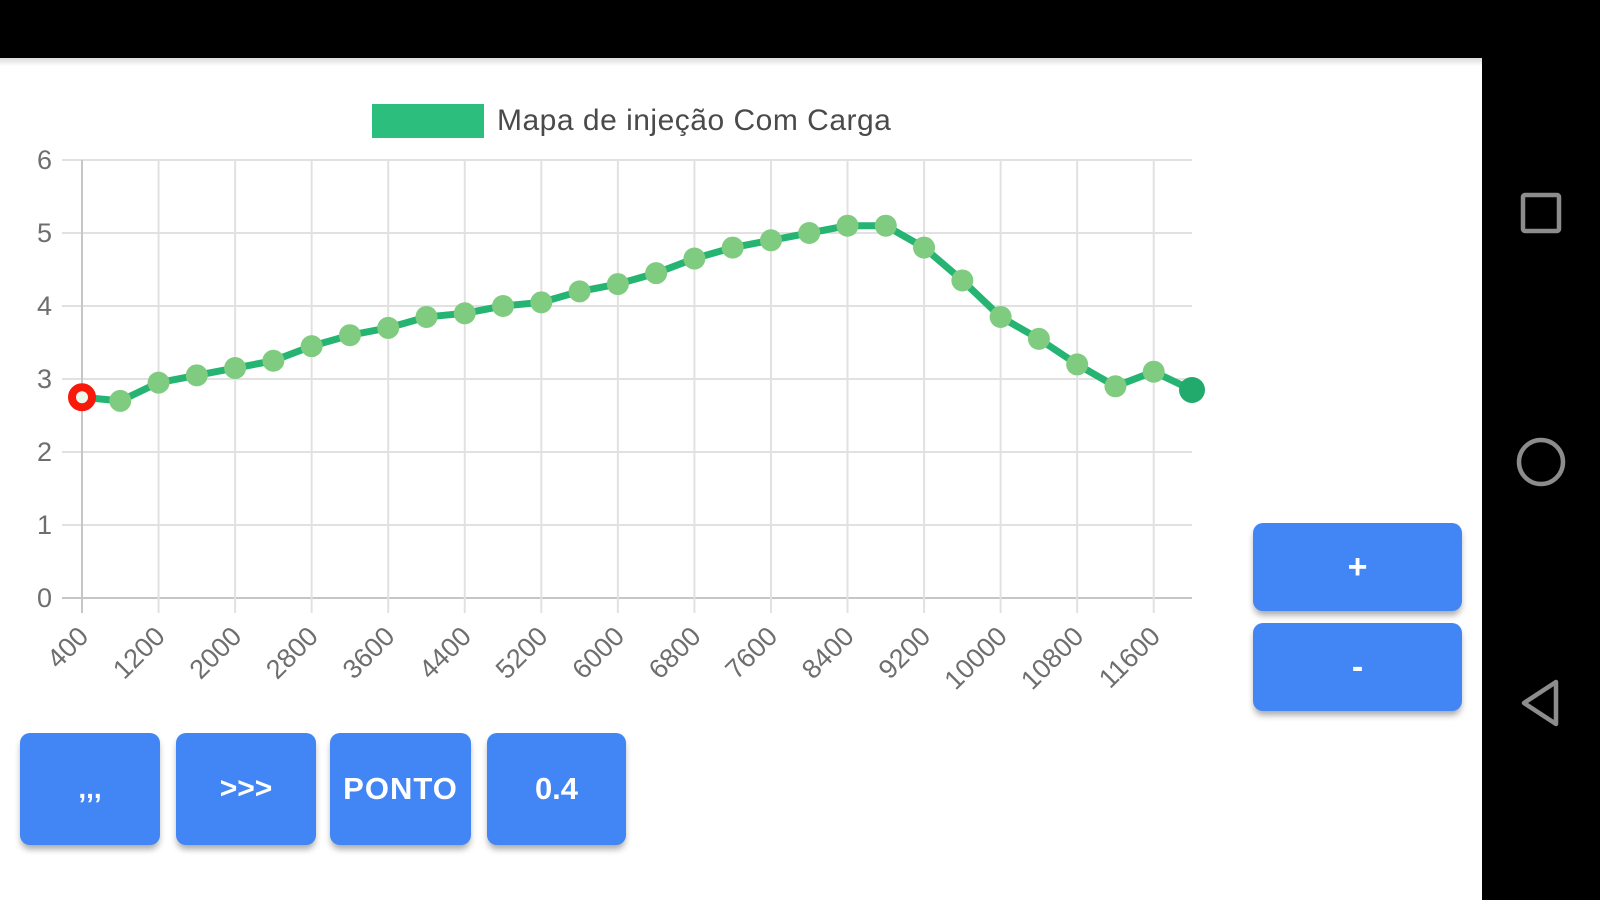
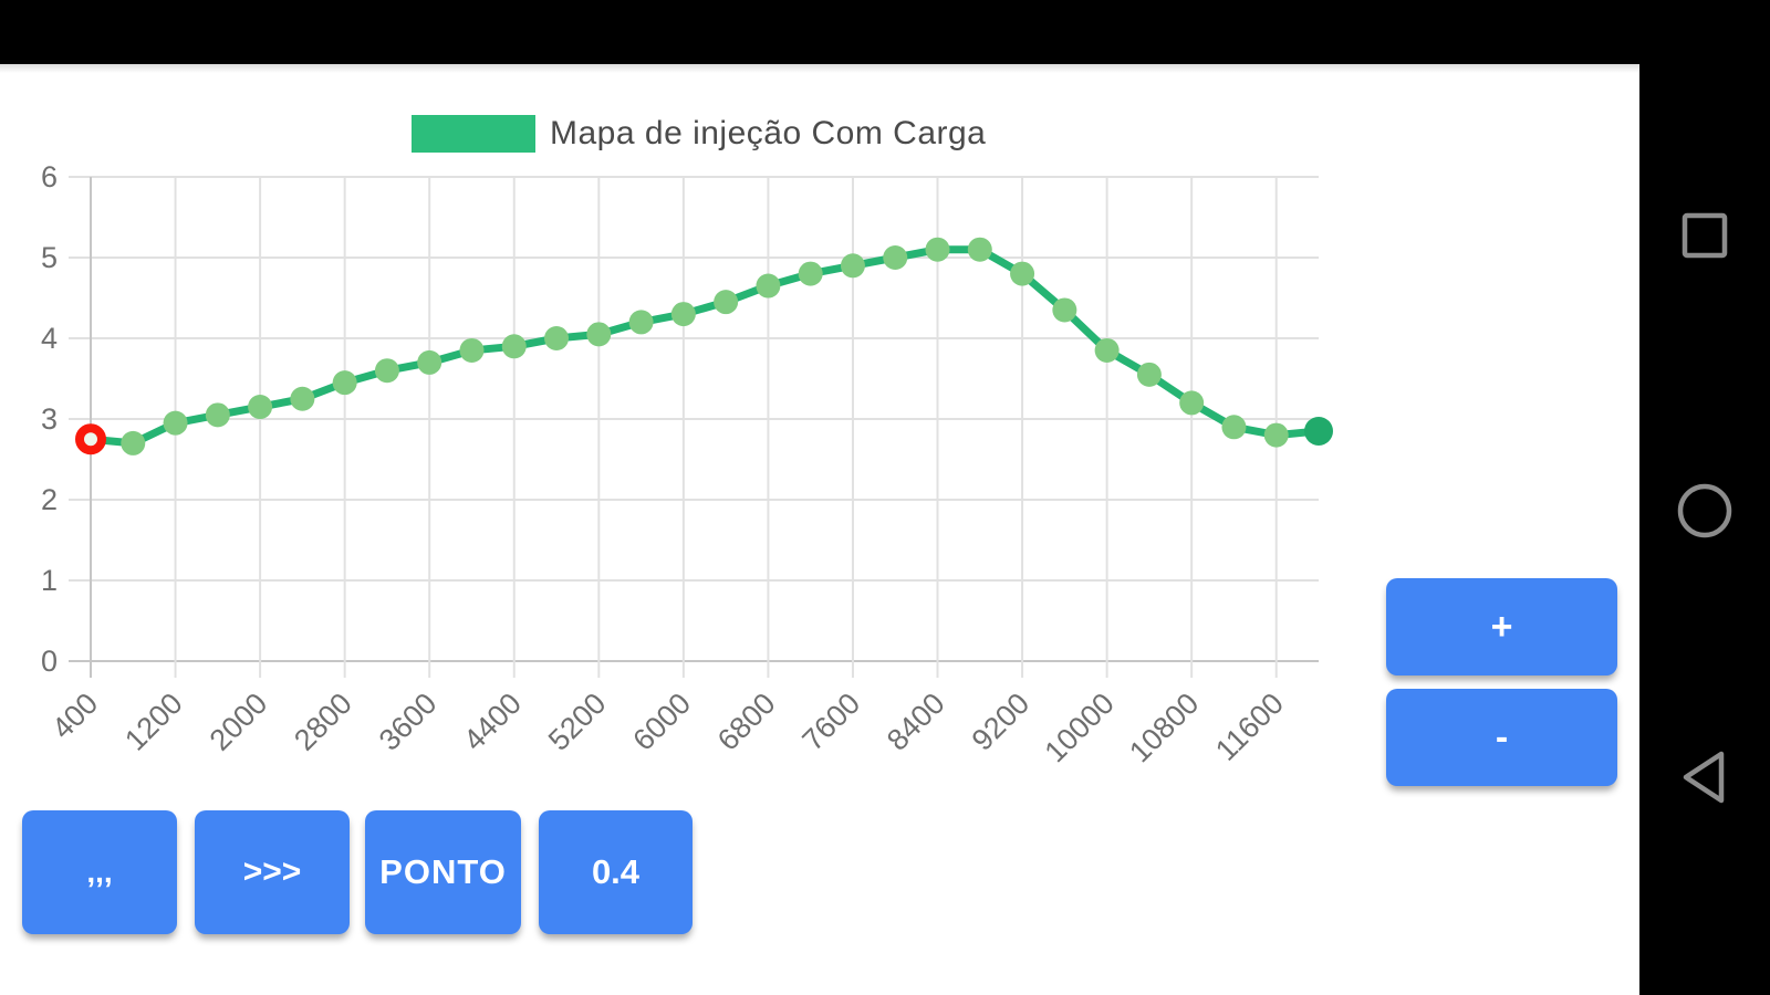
11600: 3.1 -> 2.8
